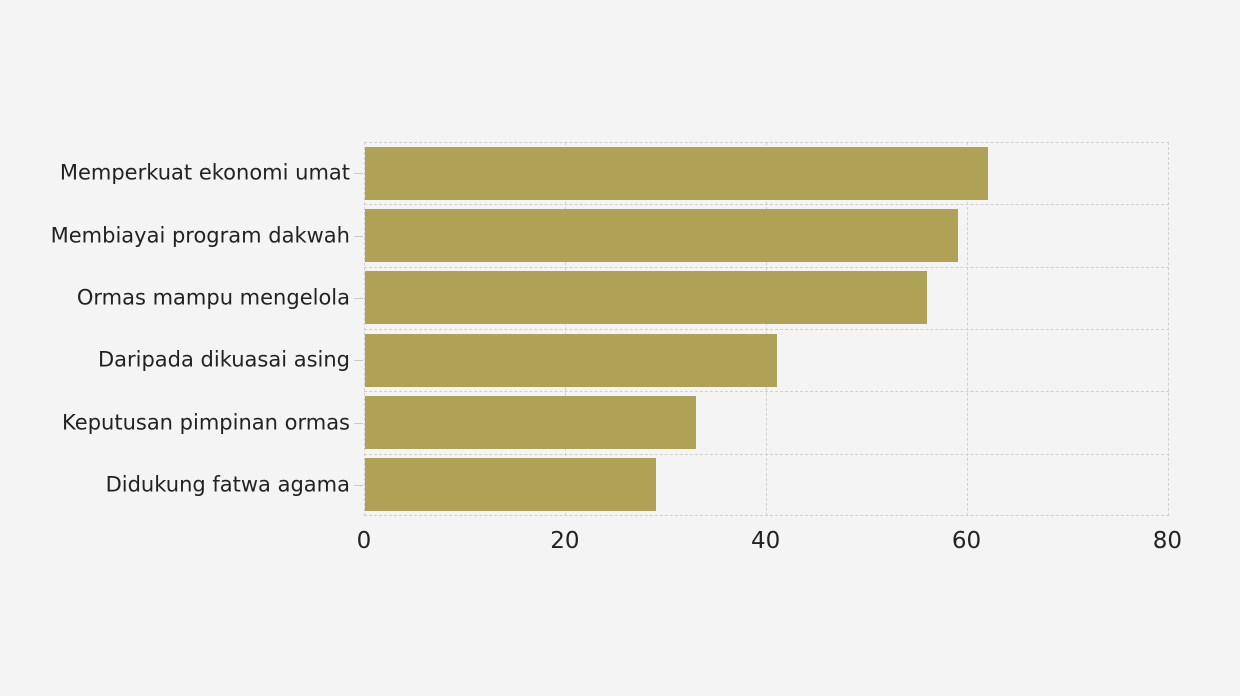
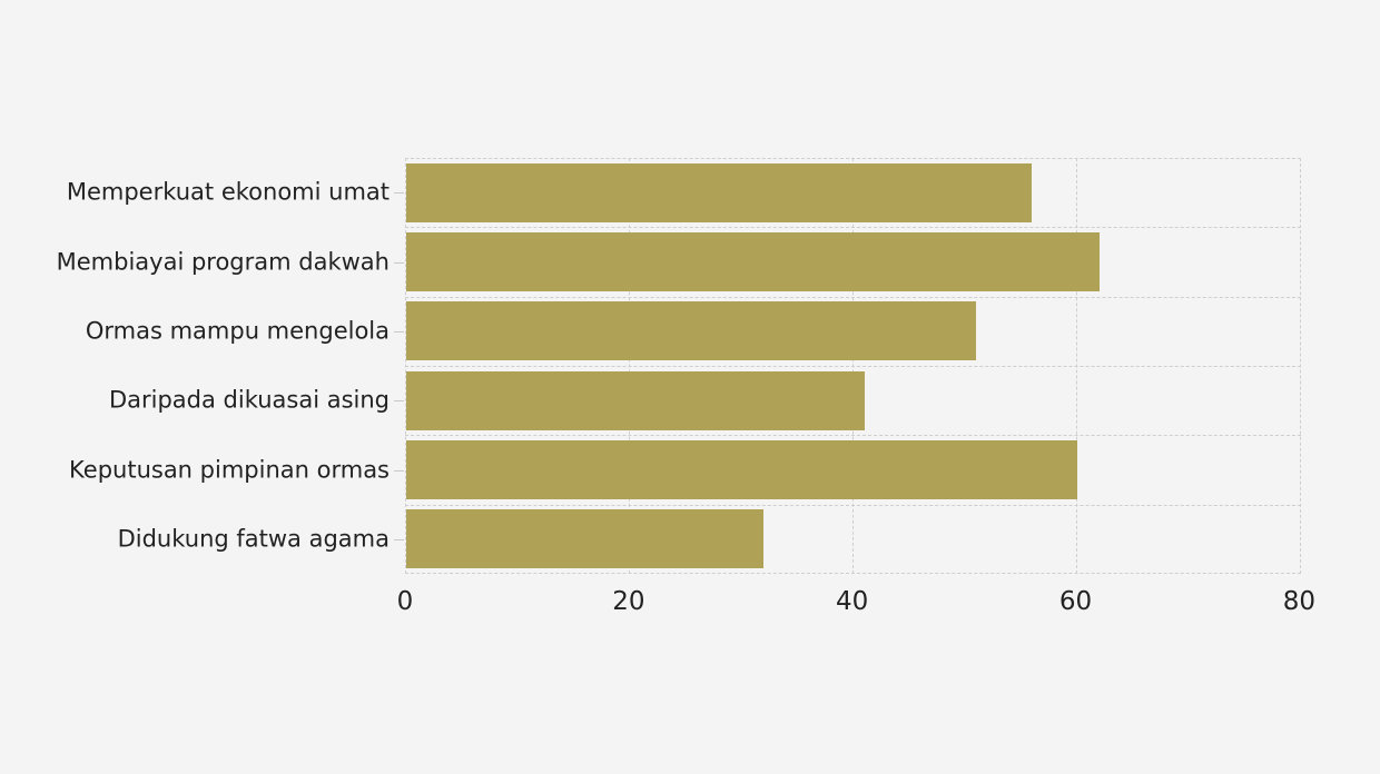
Memperkuat ekonomi umat: 62 -> 56
Membiayai program dakwah: 59 -> 62
Ormas mampu mengelola: 56 -> 51
Keputusan pimpinan ormas: 33 -> 60
Didukung fatwa agama: 29 -> 32
